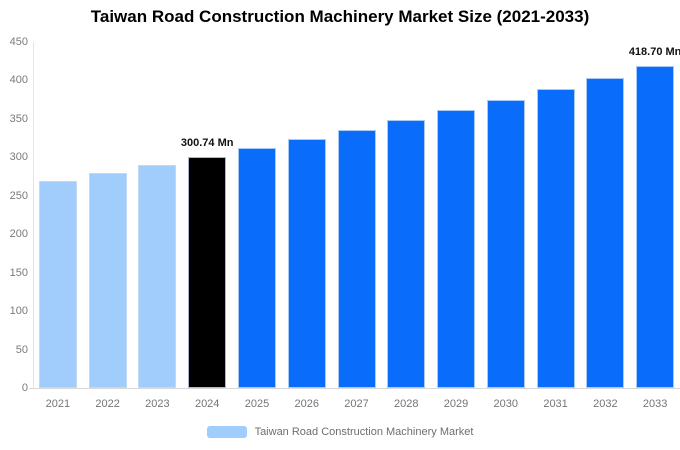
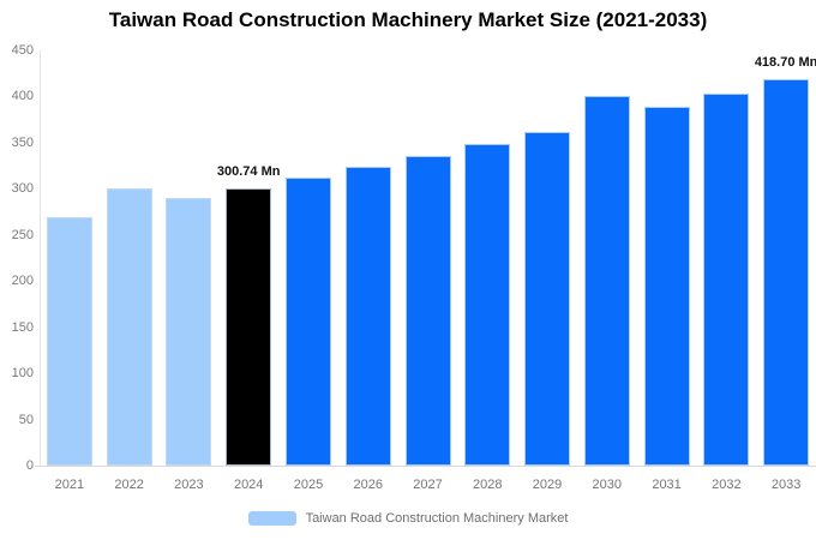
2022: 280 -> 300
2030: 370 -> 400
